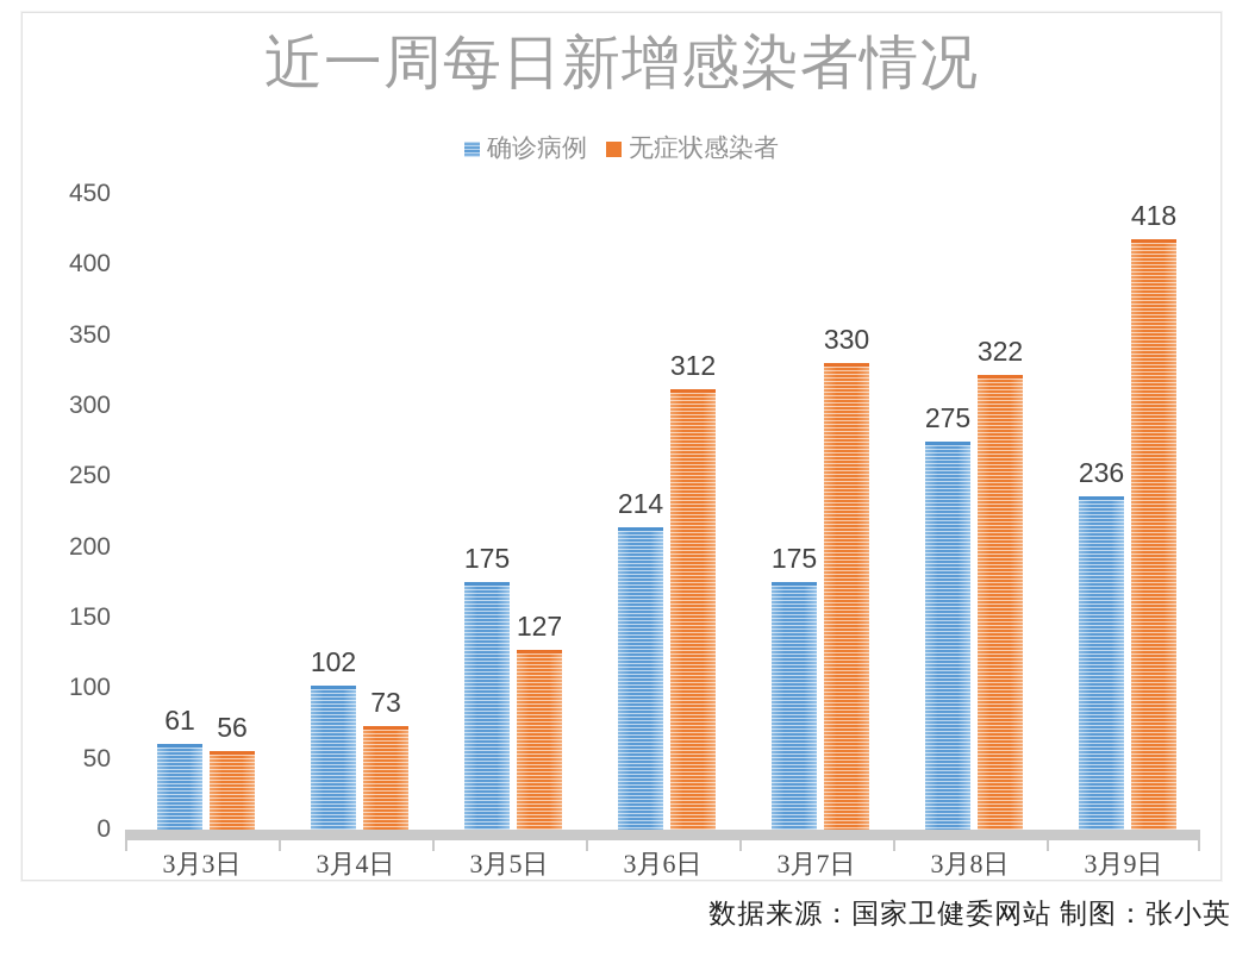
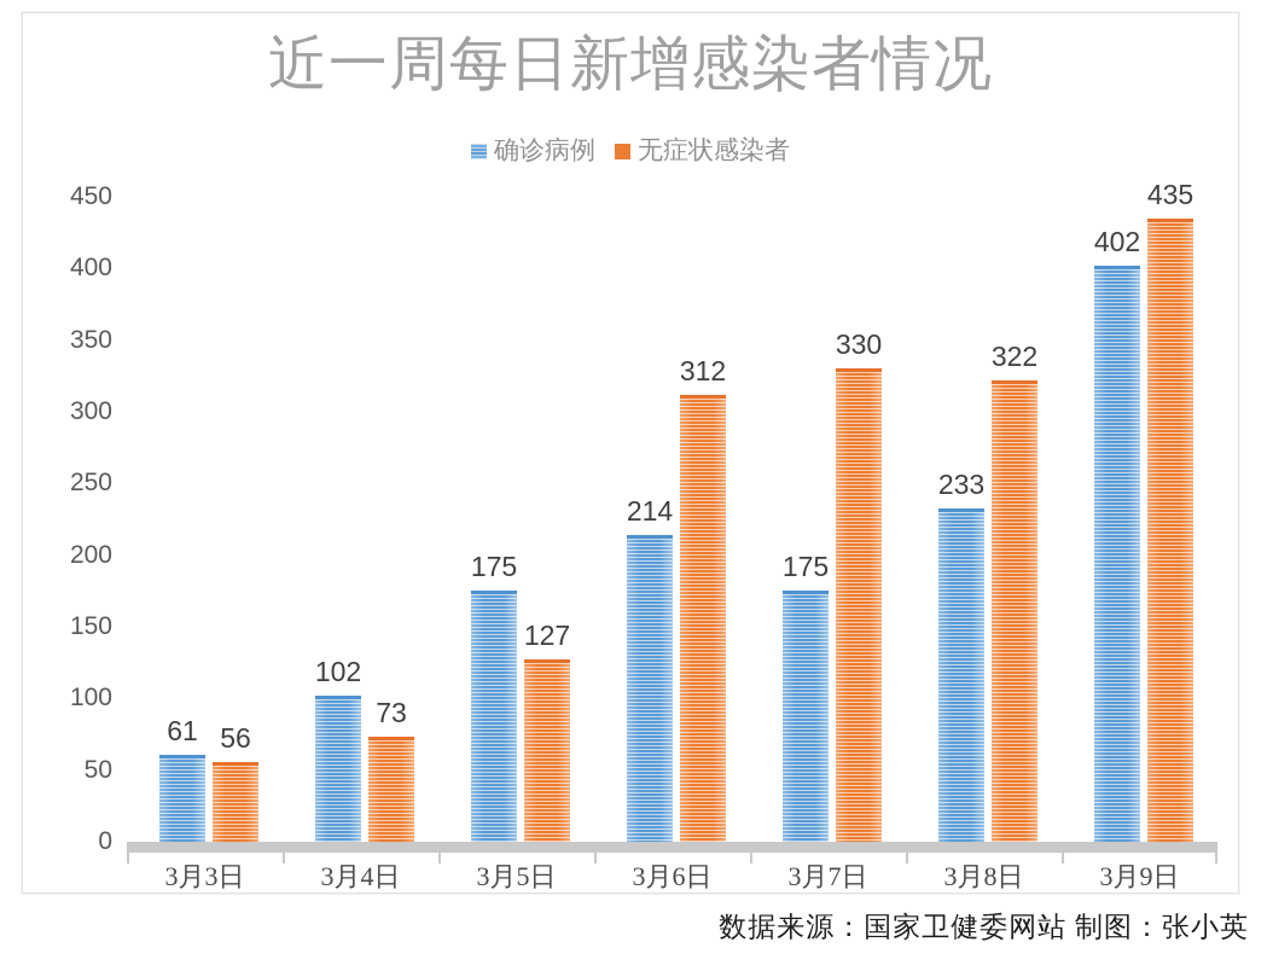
确诊病例/3月8日: 275 -> 233
确诊病例/3月9日: 236 -> 402
无症状感染者/3月9日: 418 -> 435
